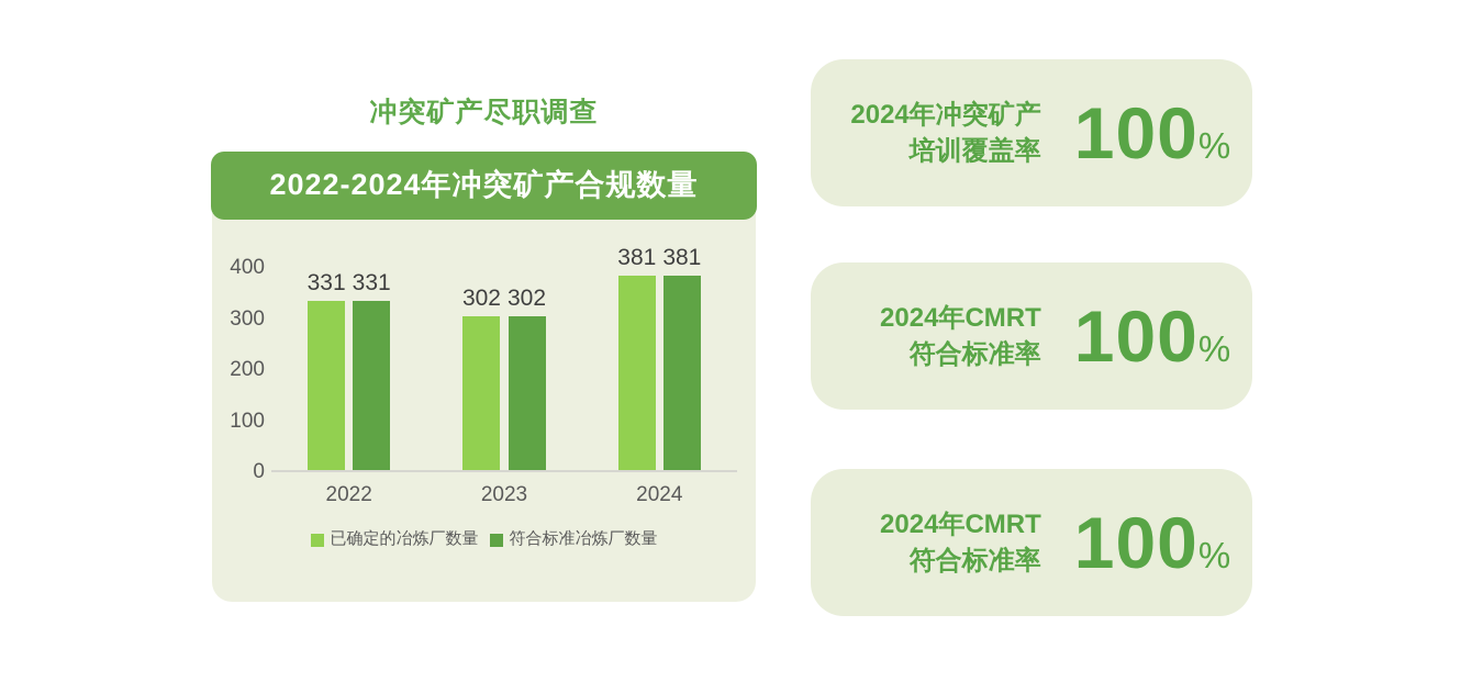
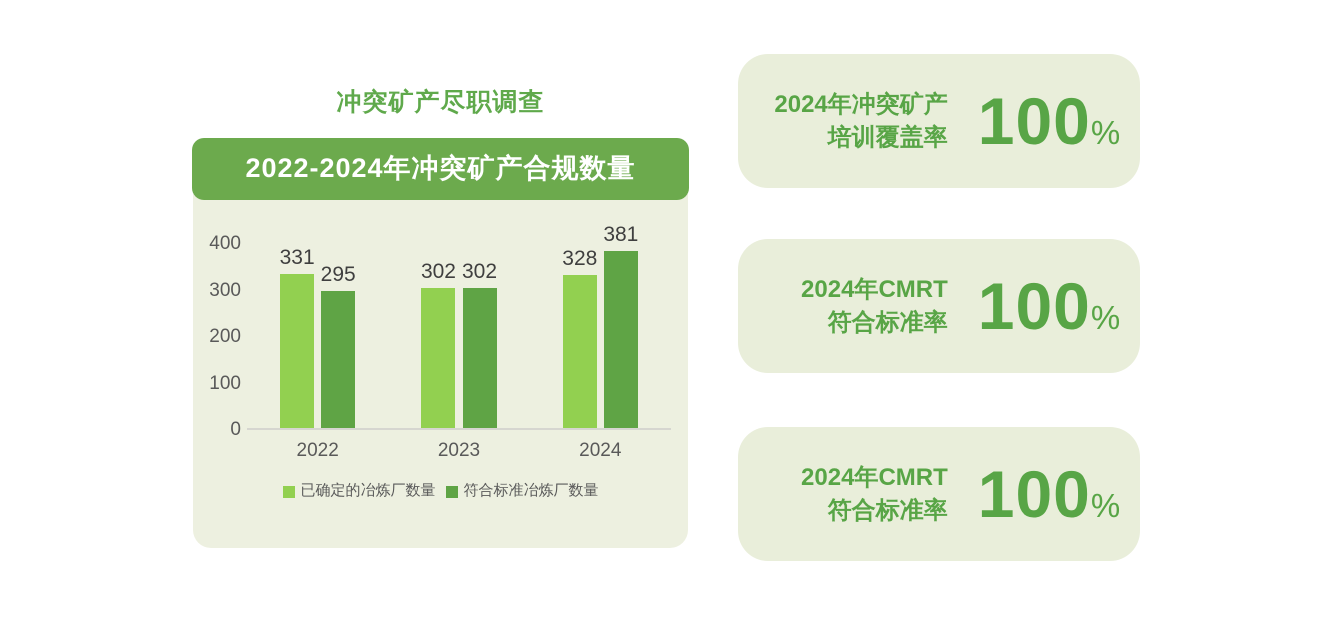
符合标准冶炼厂数量/2022: 331 -> 295
已确定的冶炼厂数量/2024: 381 -> 328
